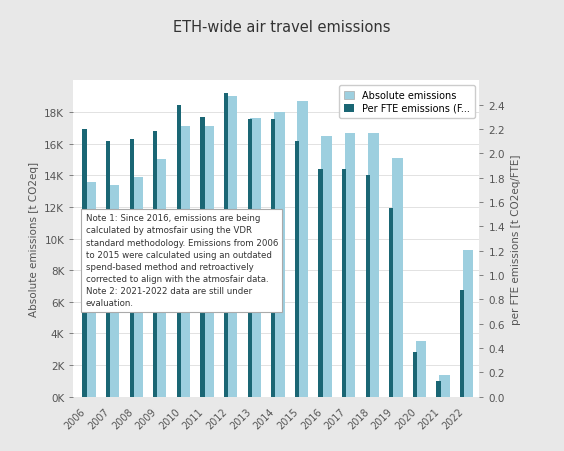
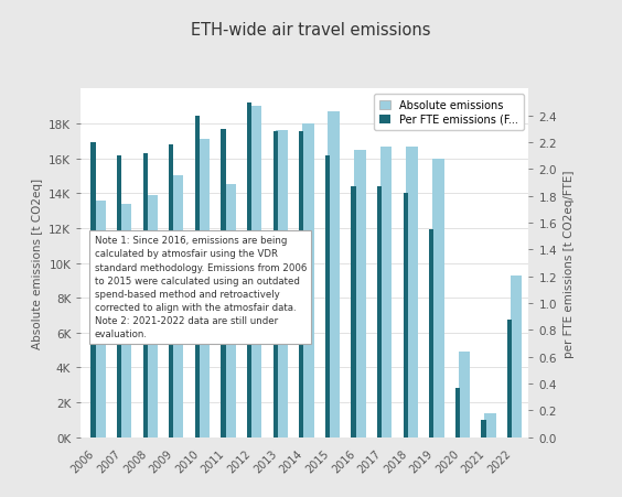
Absolute emissions/2011: 17.1K -> 14.5K
Absolute emissions/2019: 15.1K -> 16.0K
Absolute emissions/2020: 3.5K -> 4.9K
